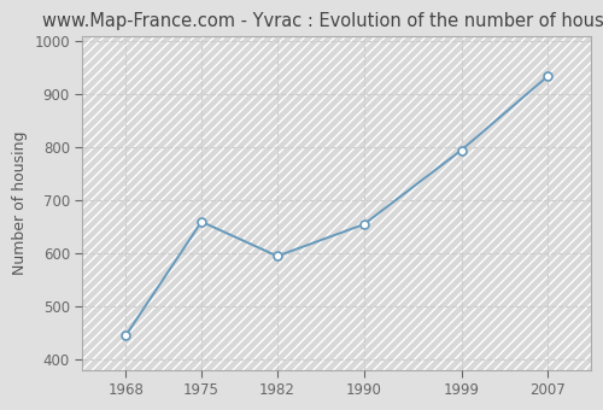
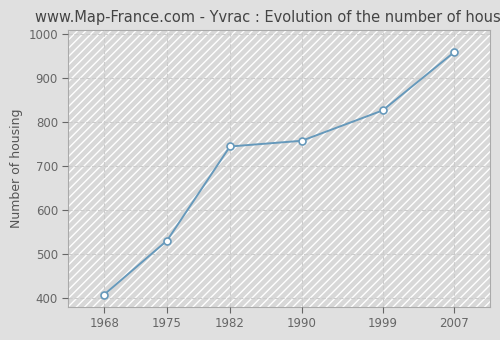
1968: 445 -> 408
1975: 660 -> 531
1982: 595 -> 745
1990: 655 -> 758
1999: 795 -> 827
2007: 935 -> 960
